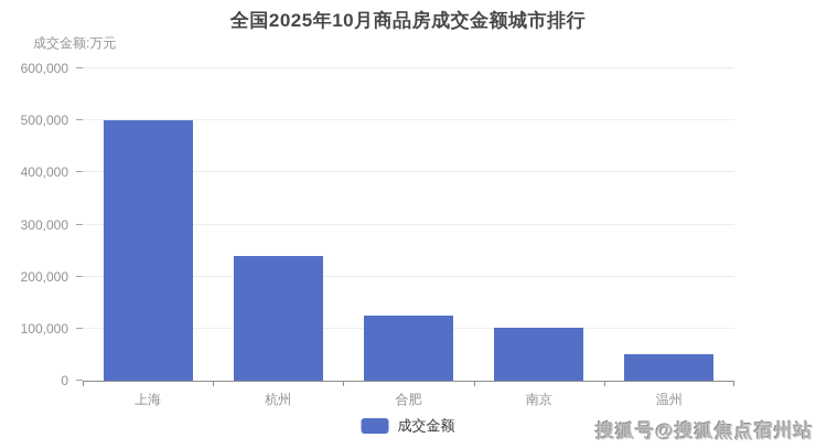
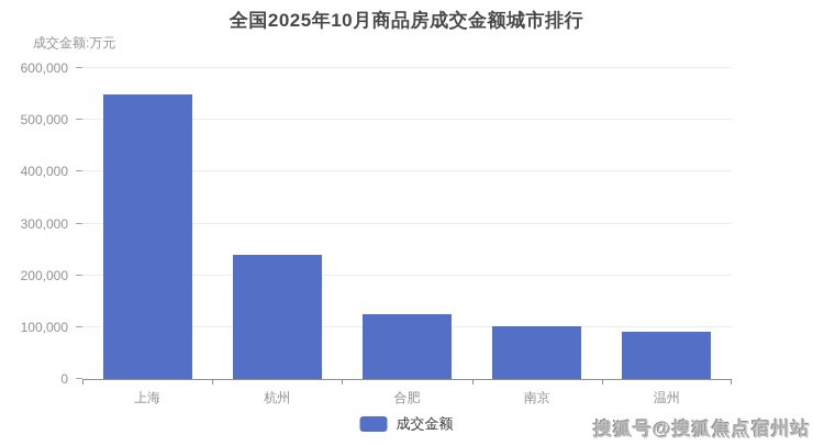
上海: 500000 -> 550000
温州: 50000 -> 90000
